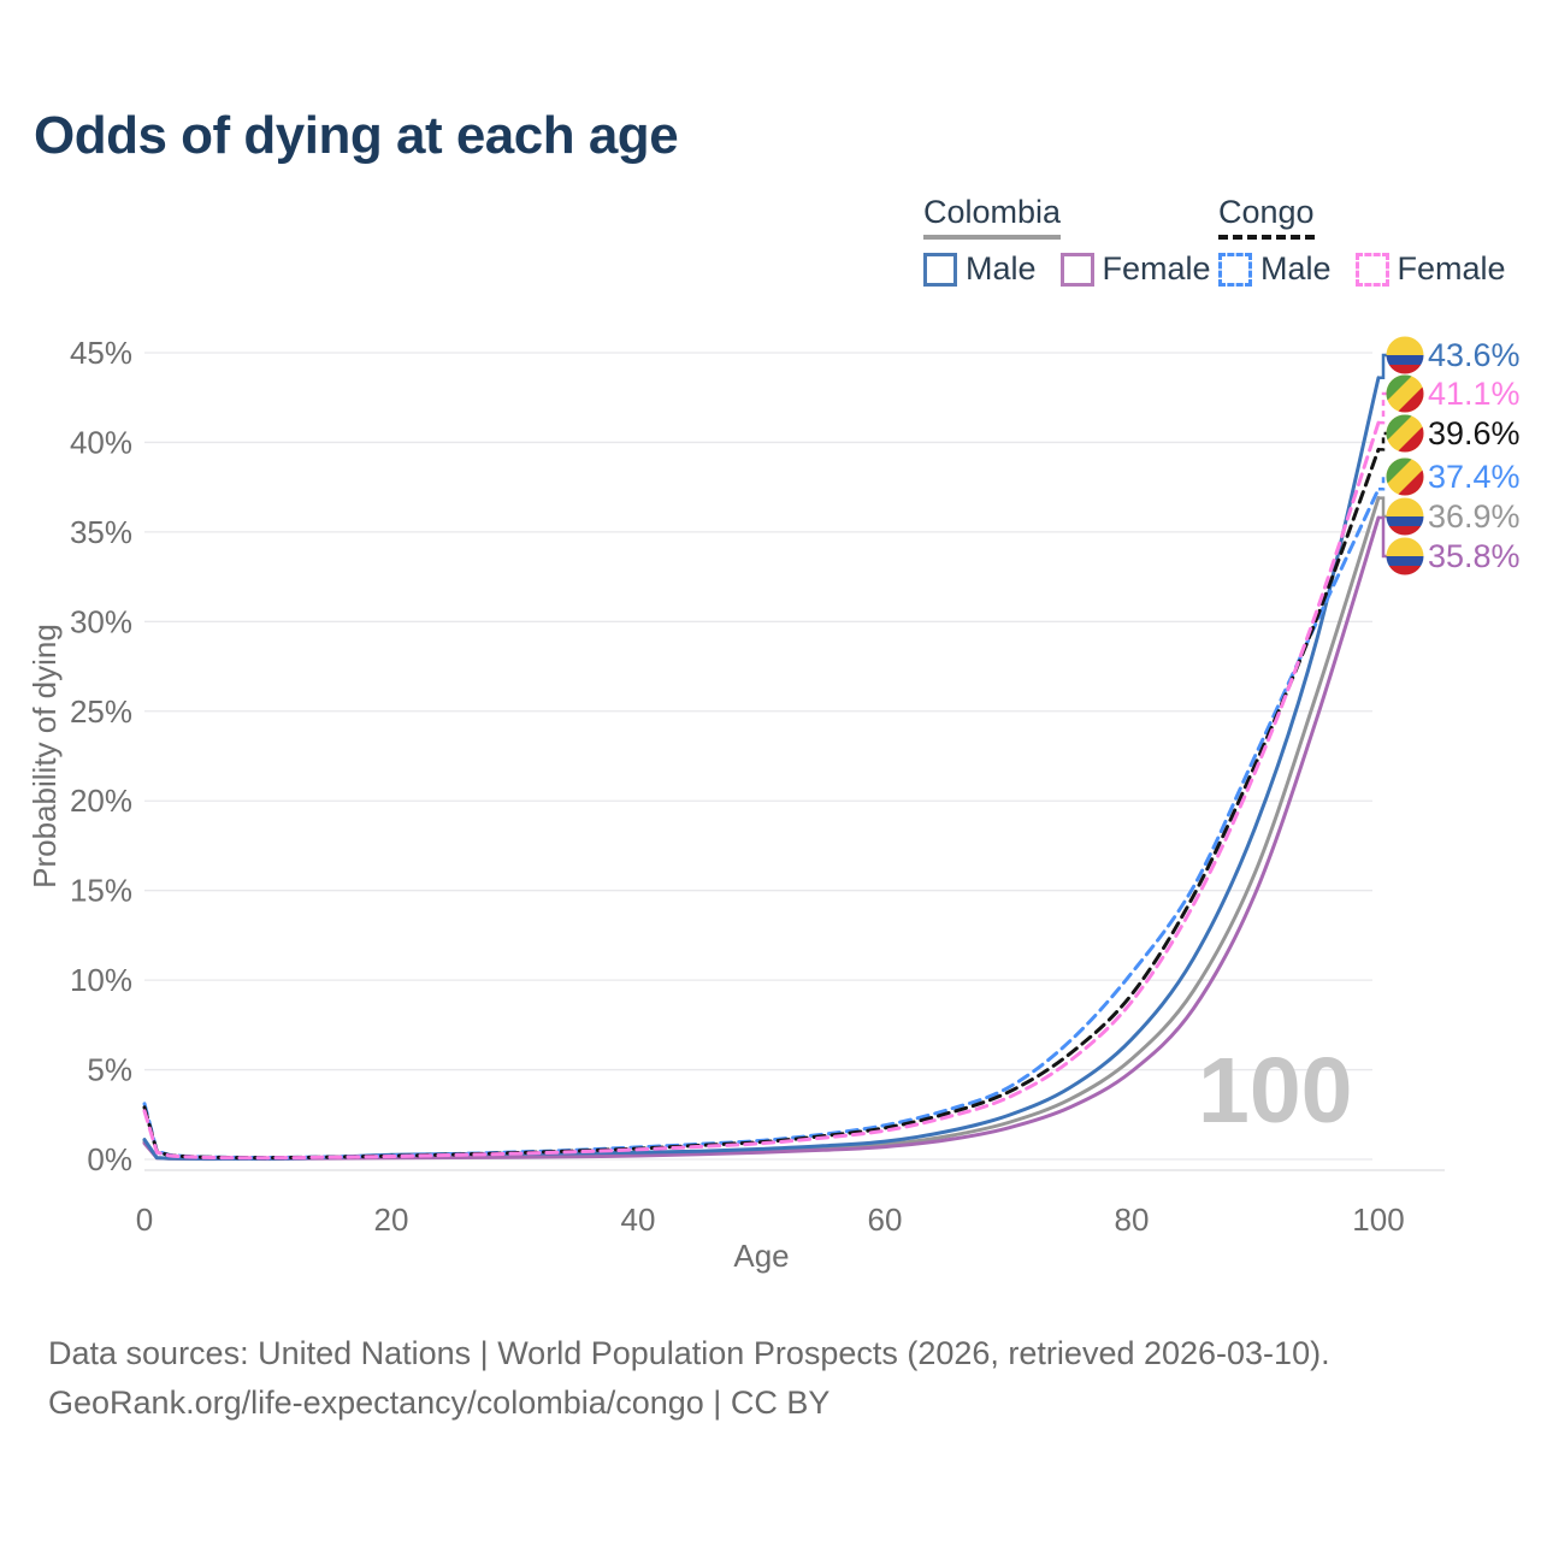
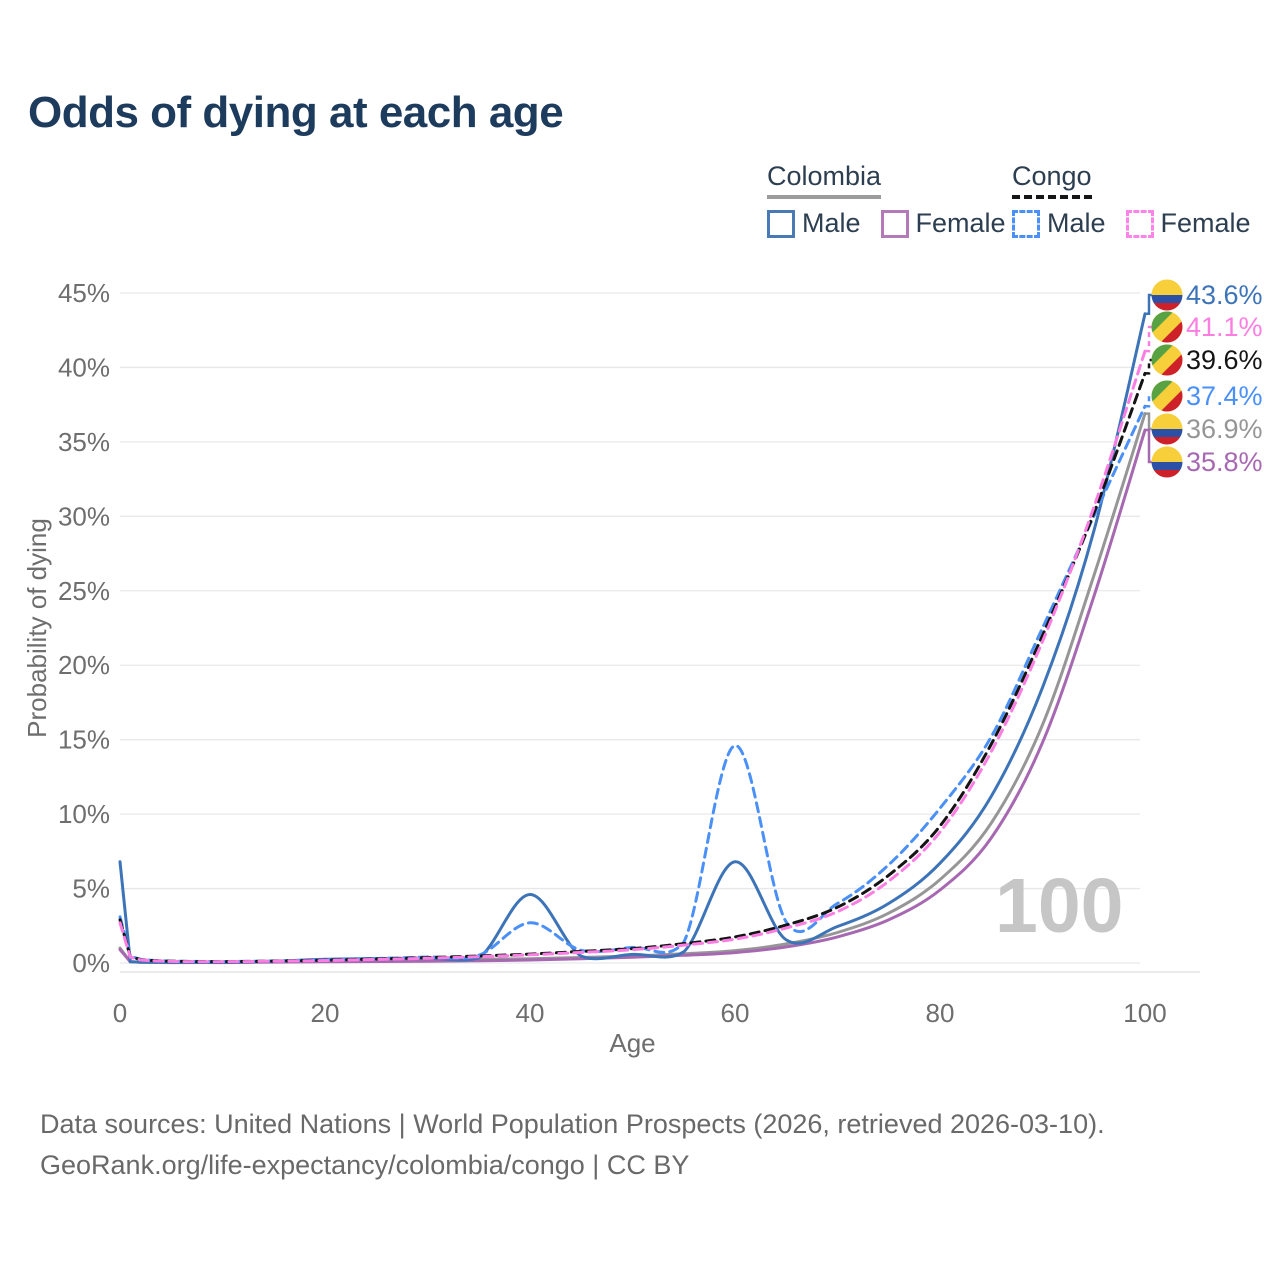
Colombia Male/0: 1.1% -> 6.8%
Colombia Male/40: 0.4% -> 4.6%
Congo Male/40: 0.7% -> 2.7%
Colombia Male/60: 1.0% -> 6.8%
Congo Male/60: 1.9% -> 14.6%
